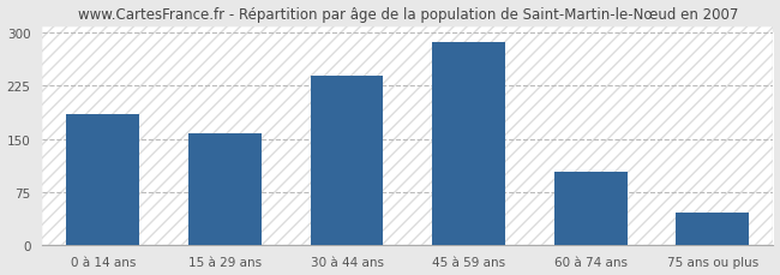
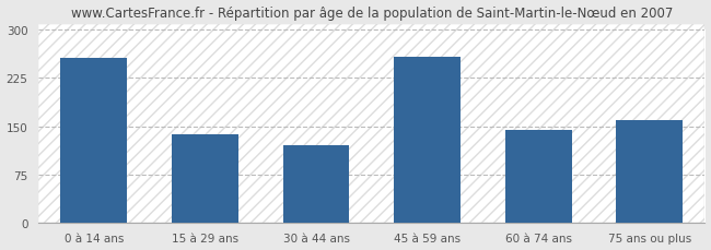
0 à 14 ans: 185 -> 256
15 à 29 ans: 158 -> 138
30 à 44 ans: 240 -> 120
45 à 59 ans: 287 -> 258
60 à 74 ans: 103 -> 144
75 ans ou plus: 45 -> 160
